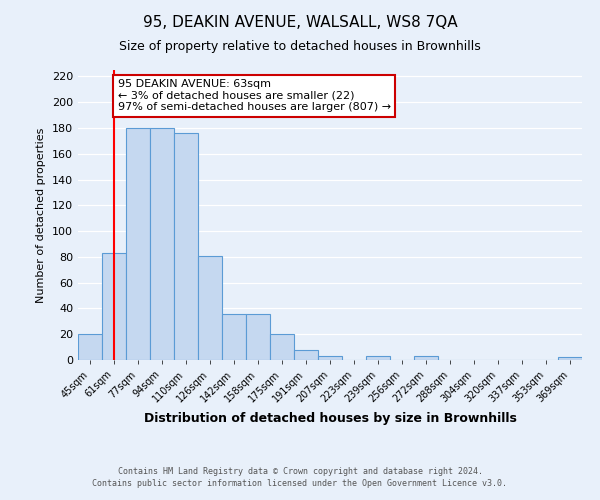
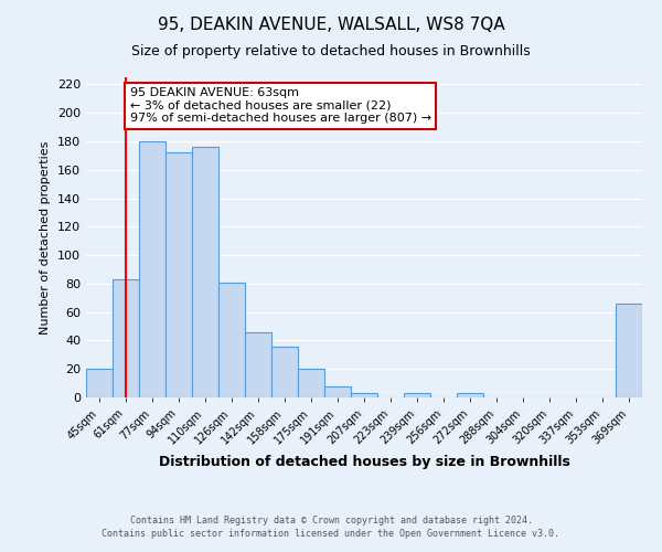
94sqm: 180 -> 172
142sqm: 36 -> 46
369sqm: 2 -> 66
